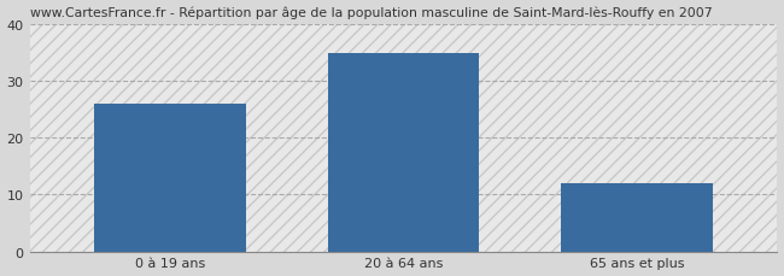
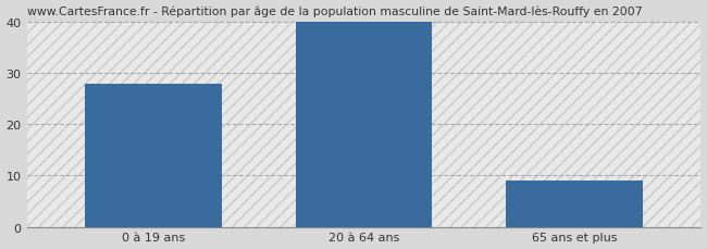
0 à 19 ans: 26 -> 28
20 à 64 ans: 35 -> 40
65 ans et plus: 12 -> 9
